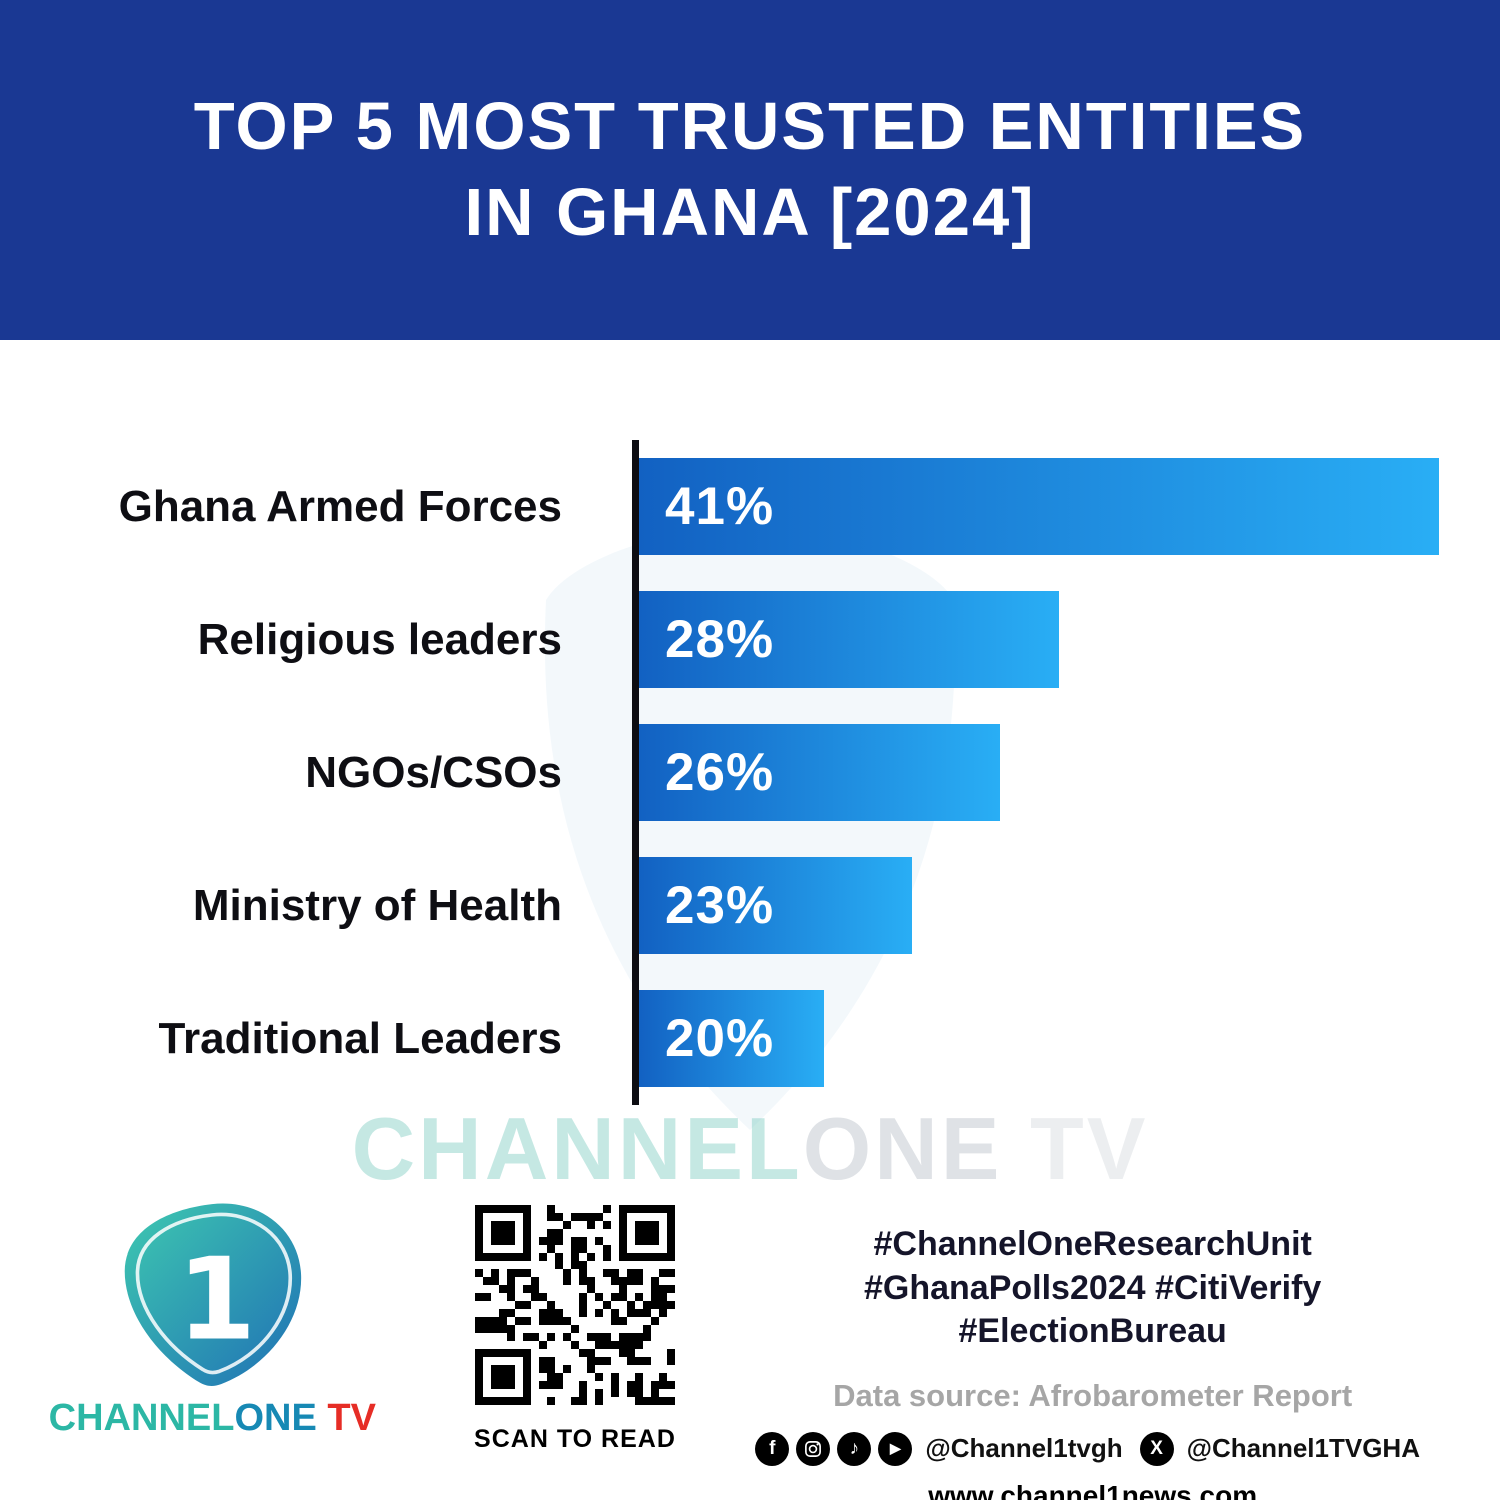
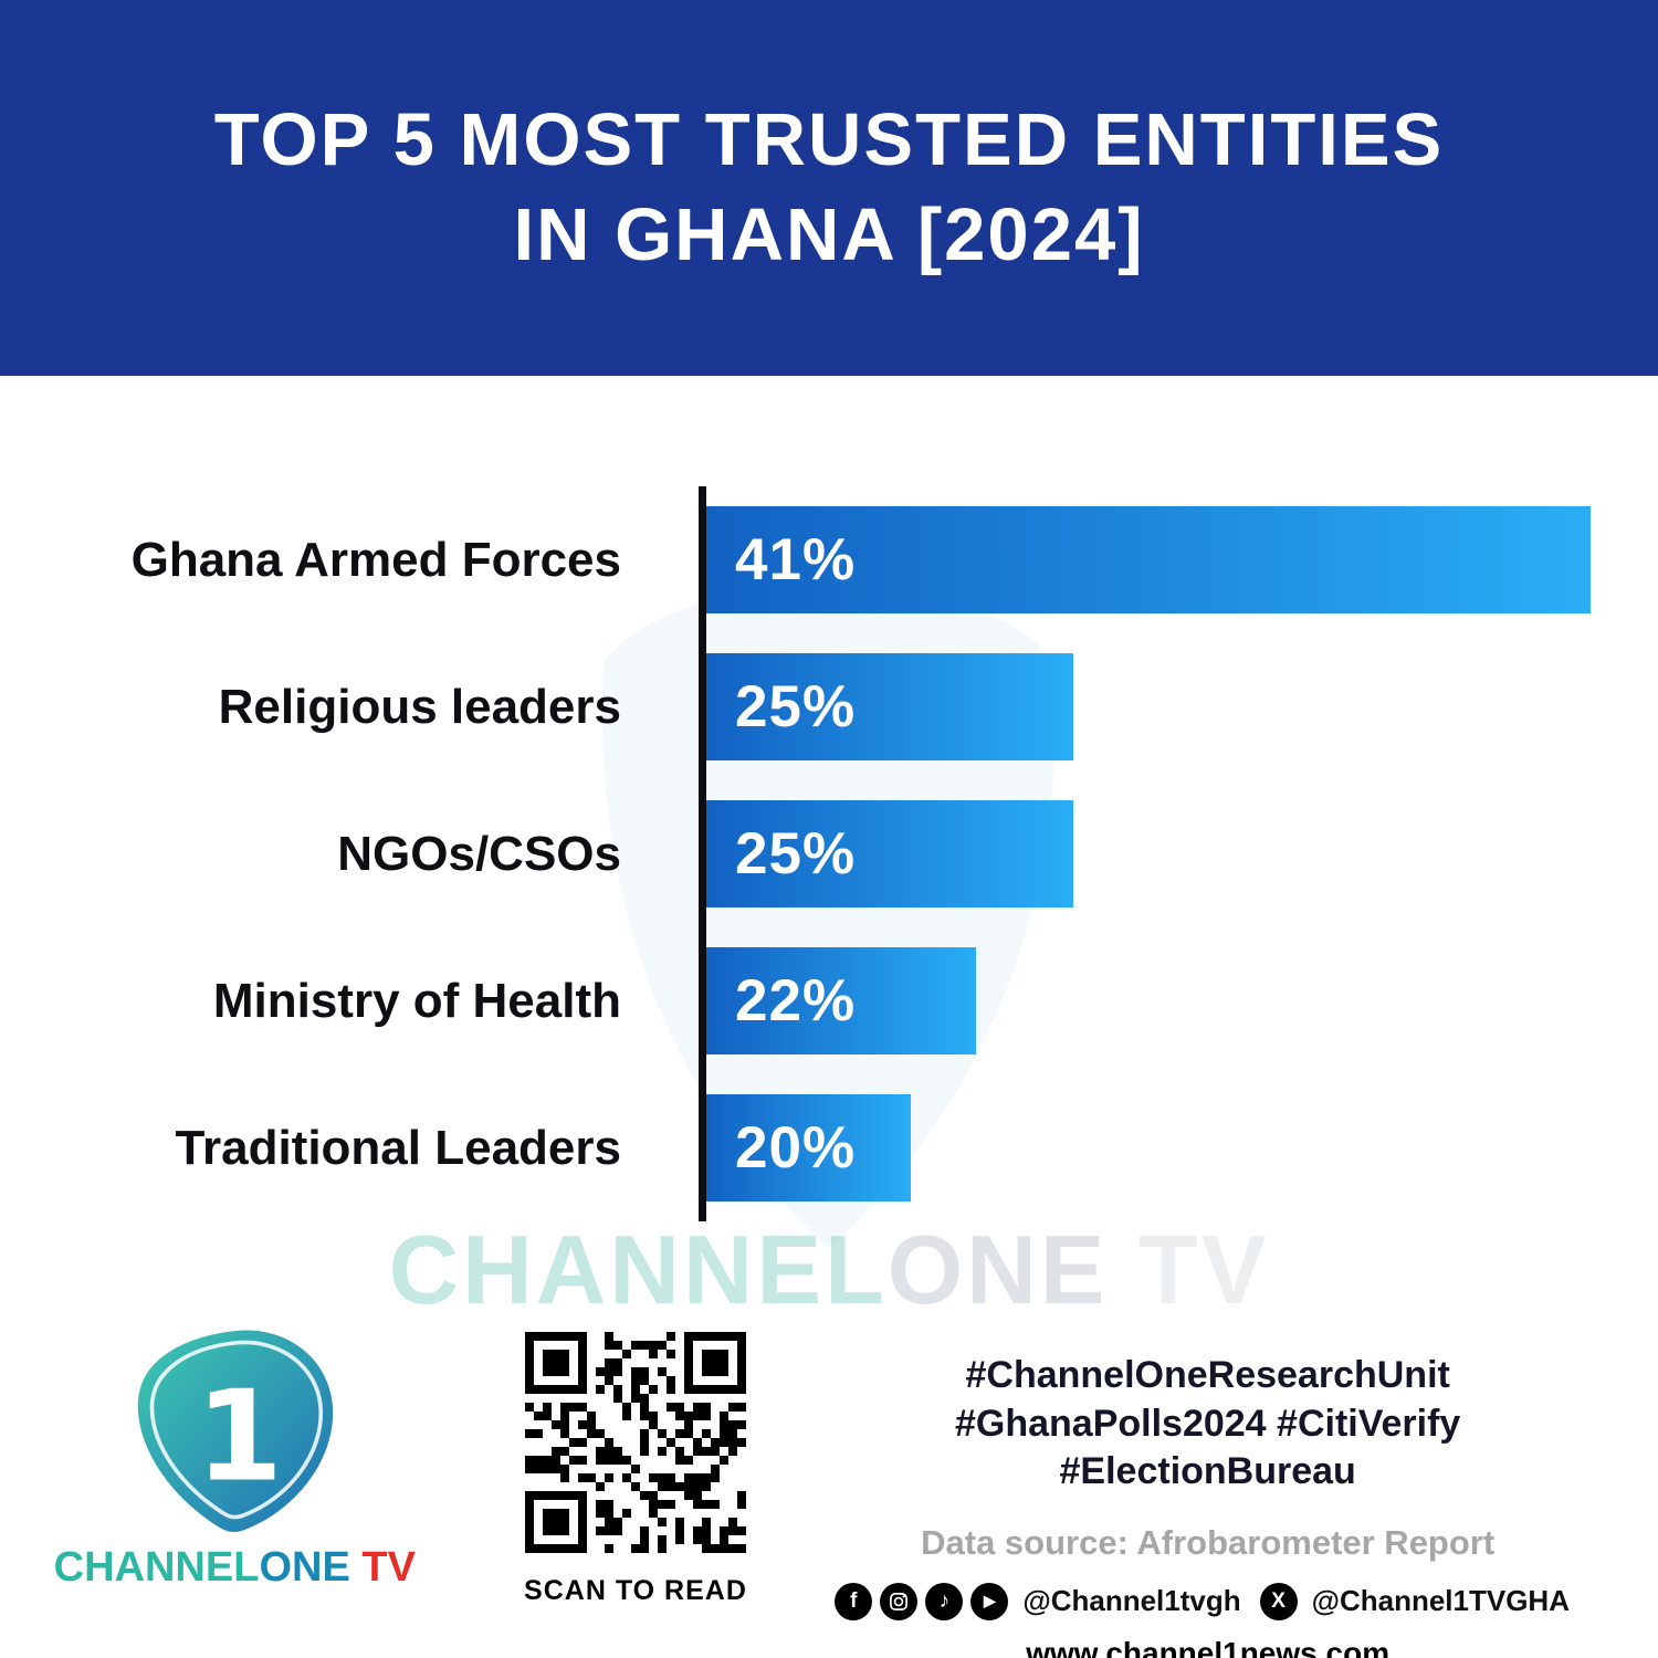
Religious leaders: 28% -> 25%
NGOs/CSOs: 26% -> 25%
Ministry of Health: 23% -> 22%
